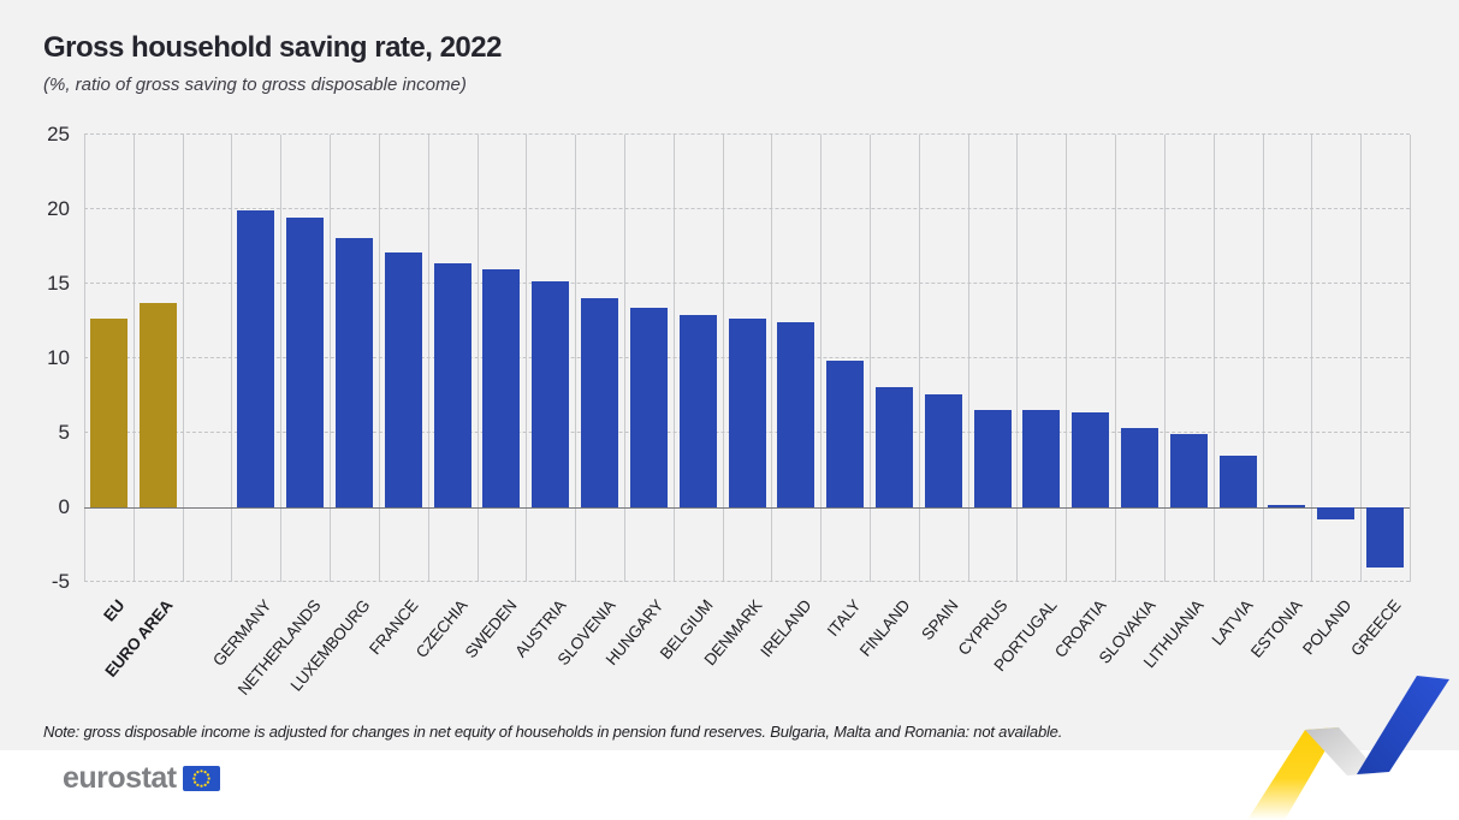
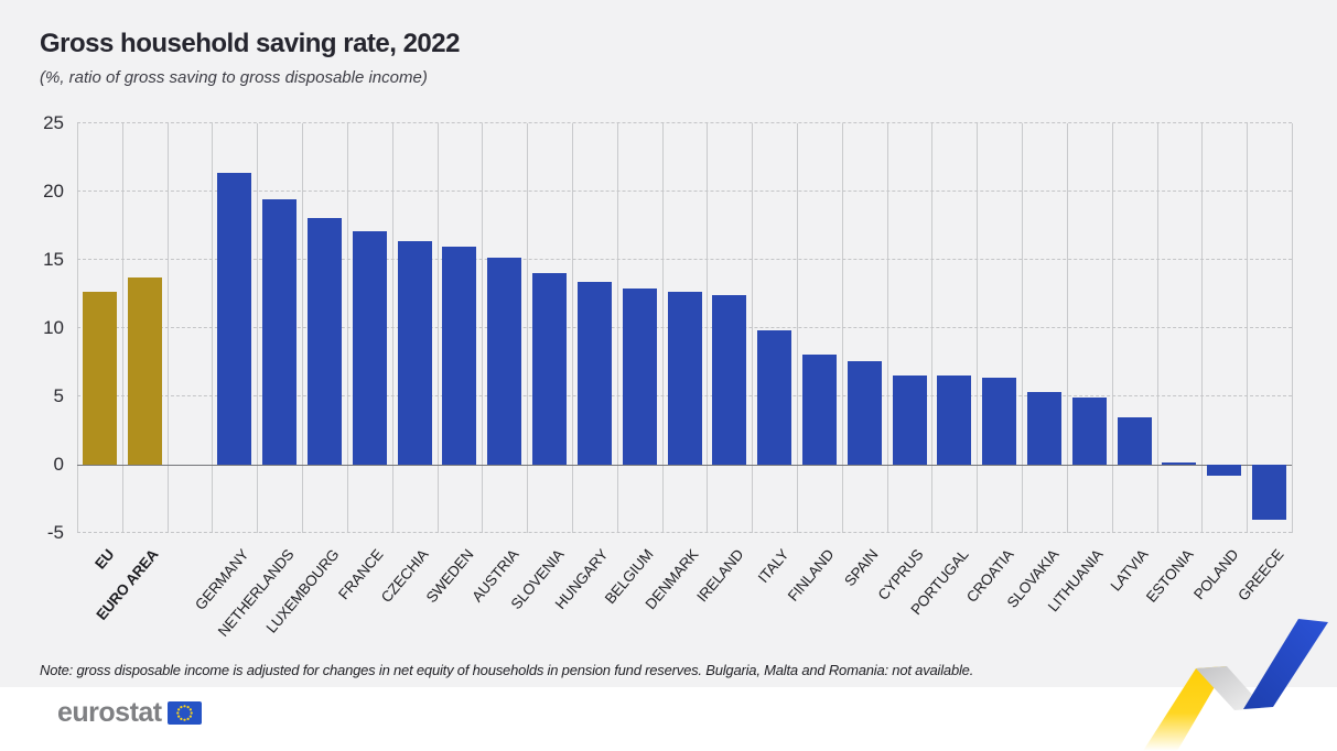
GERMANY: 19.9 -> 21.4
